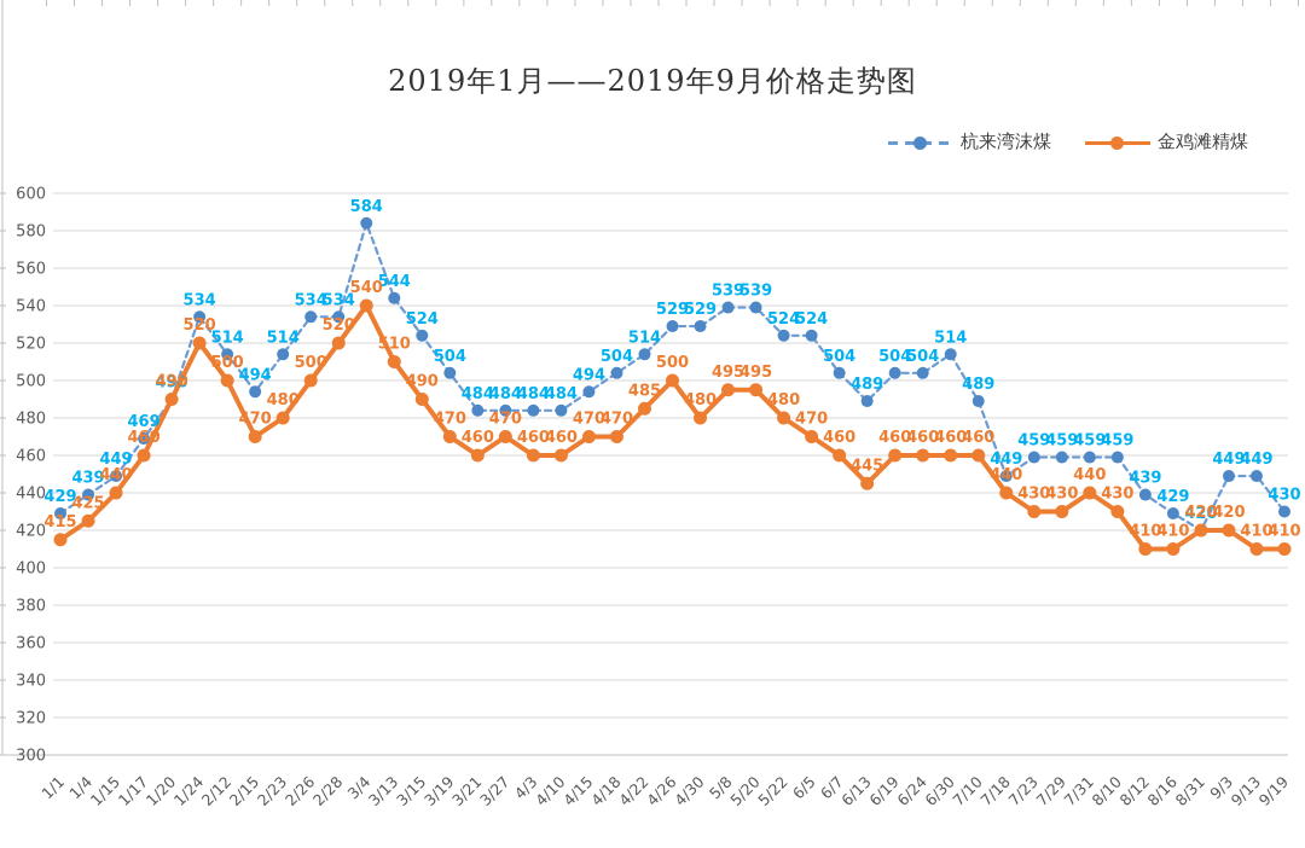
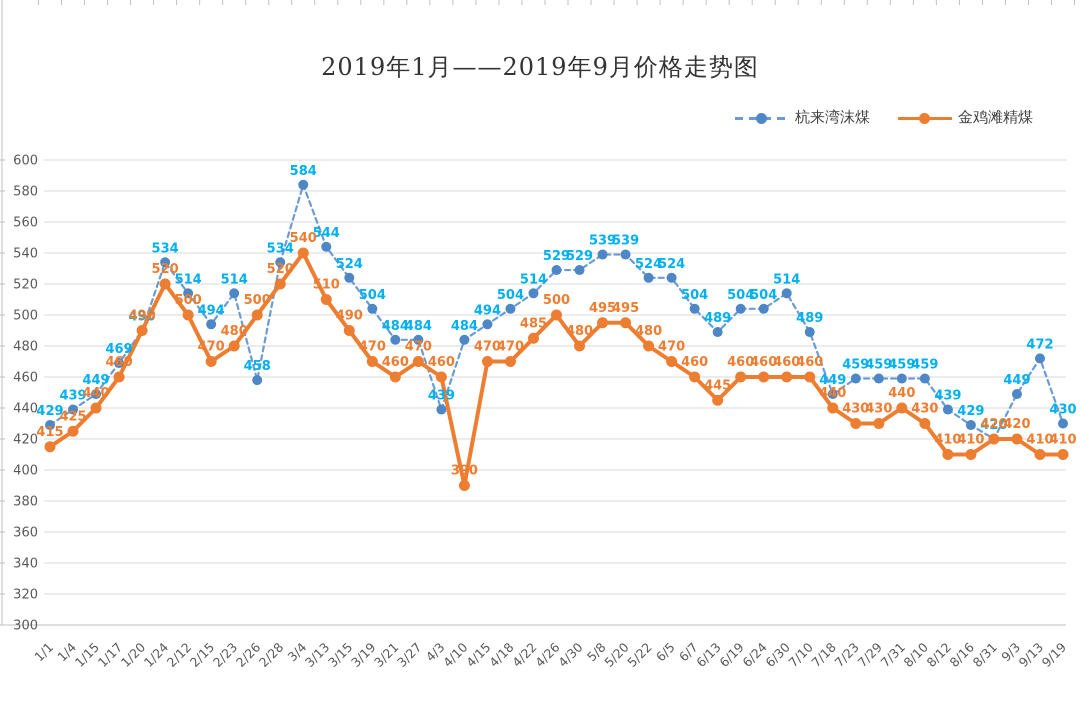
杭来湾沫煤/2/26: 534 -> 458
杭来湾沫煤/4/3: 484 -> 439
金鸡滩精煤/4/10: 460 -> 390
杭来湾沫煤/9/13: 449 -> 472
